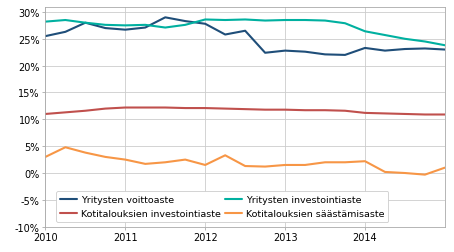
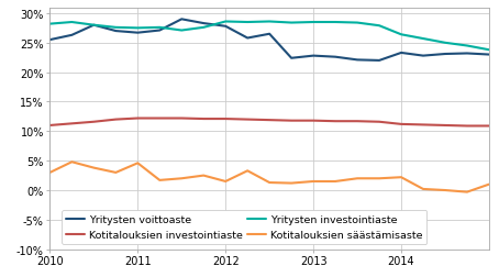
Kotitalouksien säästämisaste/2011: 2.5% -> 4.6%
